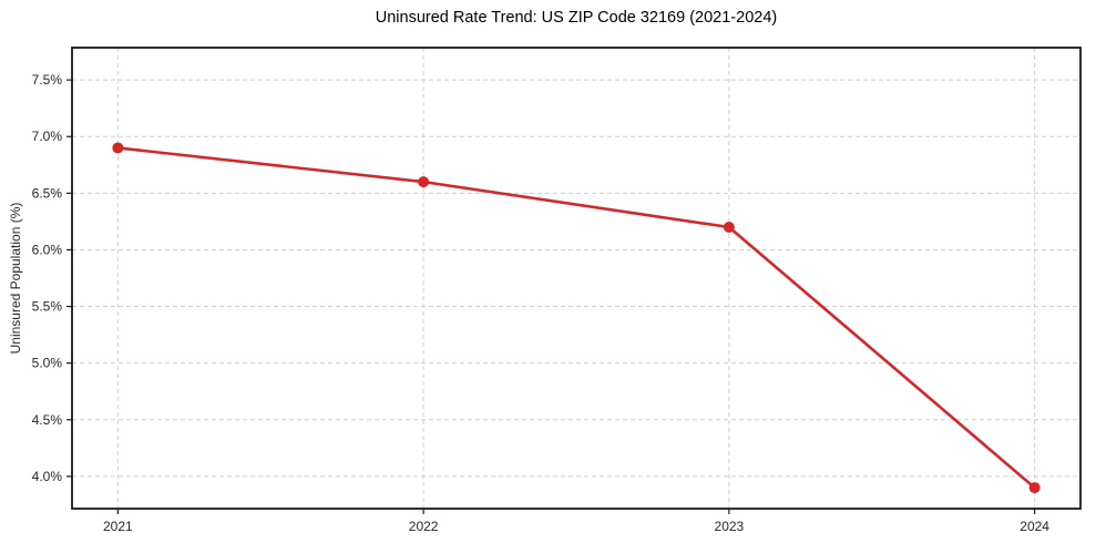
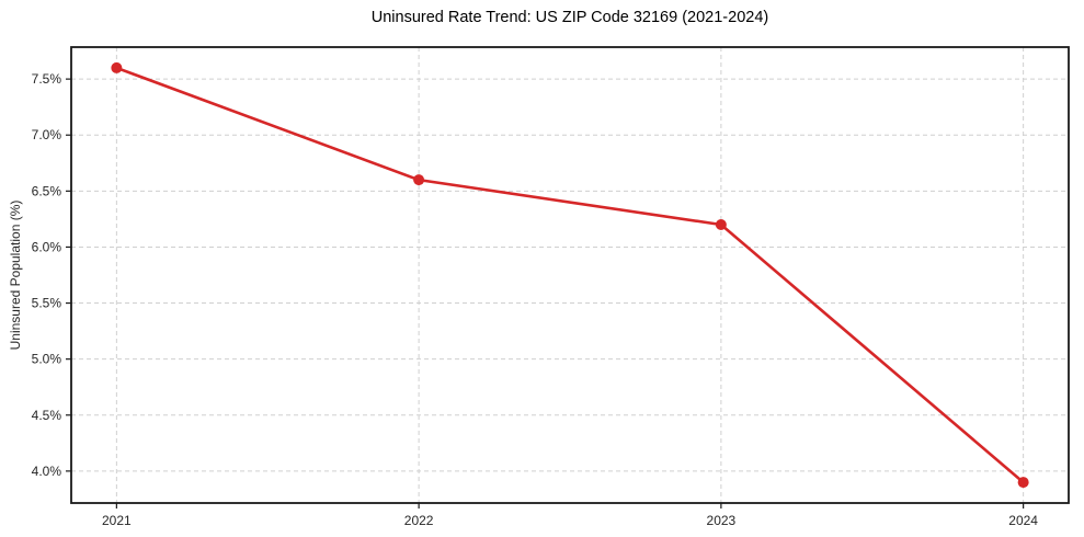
2021: 6.9% -> 7.6%
